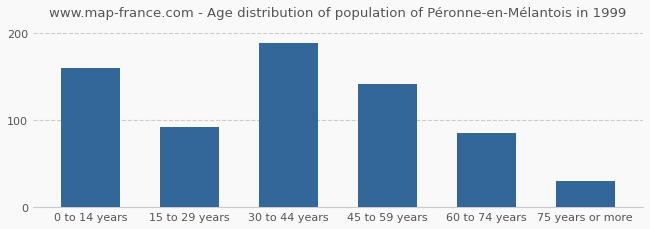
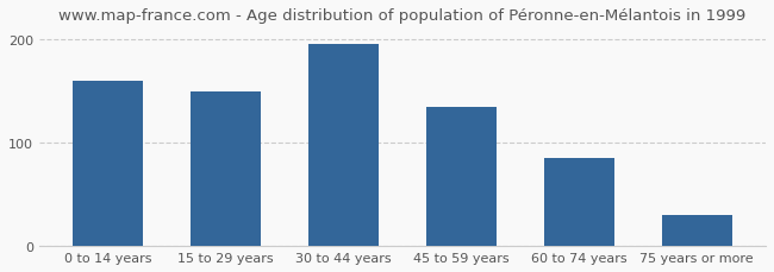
15 to 29 years: 92 -> 150
30 to 44 years: 188 -> 195
45 to 59 years: 142 -> 135
